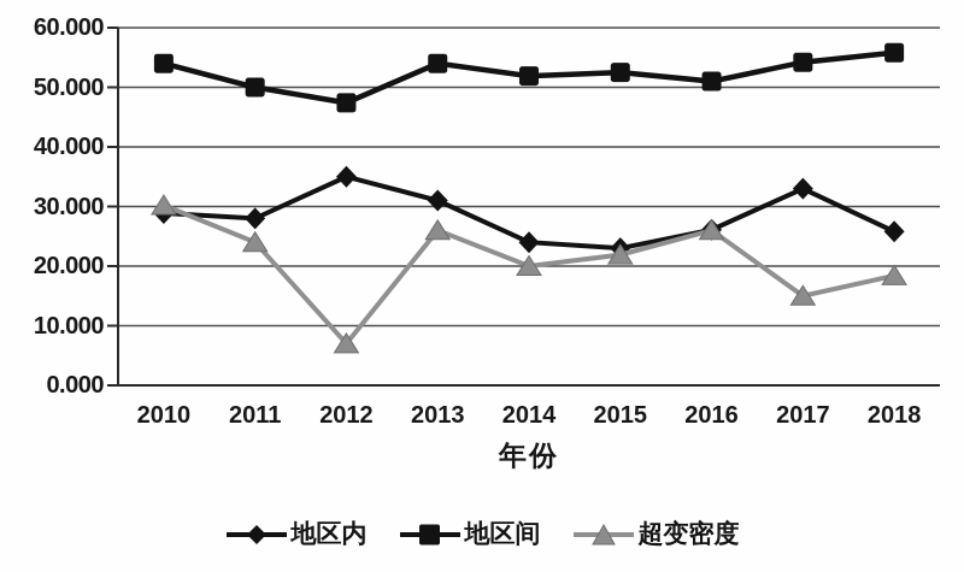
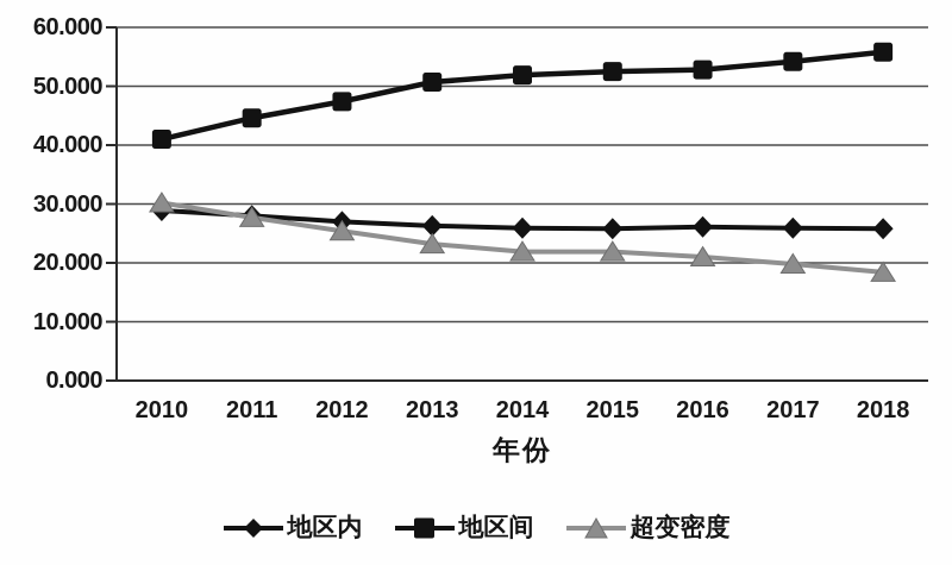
地区间/2010: 54 -> 41
地区间/2011: 50 -> 45
超变密度/2011: 24 -> 28
地区内/2012: 35 -> 27
超变密度/2012: 7 -> 25
地区内/2013: 31 -> 26
地区间/2013: 54 -> 51
超变密度/2013: 26 -> 23
地区内/2014: 24 -> 26
超变密度/2014: 20 -> 22
地区内/2015: 23 -> 26
地区间/2016: 51 -> 53
超变密度/2016: 26 -> 21
地区内/2017: 33 -> 26
超变密度/2017: 15 -> 20
